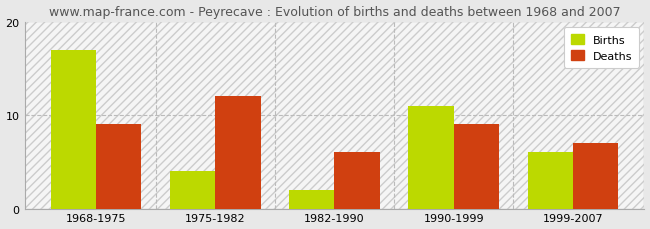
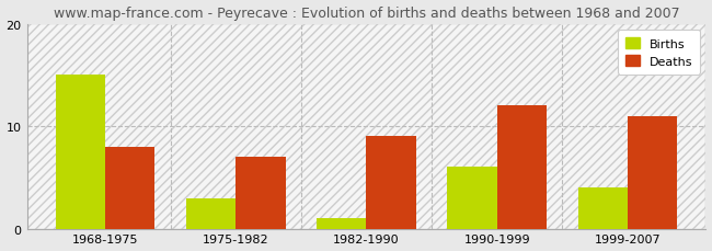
Births/1968-1975: 17 -> 15
Deaths/1968-1975: 9 -> 8
Births/1975-1982: 4 -> 3
Deaths/1975-1982: 12 -> 7
Births/1982-1990: 2 -> 1
Deaths/1982-1990: 6 -> 9
Births/1990-1999: 11 -> 6
Deaths/1990-1999: 9 -> 12
Births/1999-2007: 6 -> 4
Deaths/1999-2007: 7 -> 11
